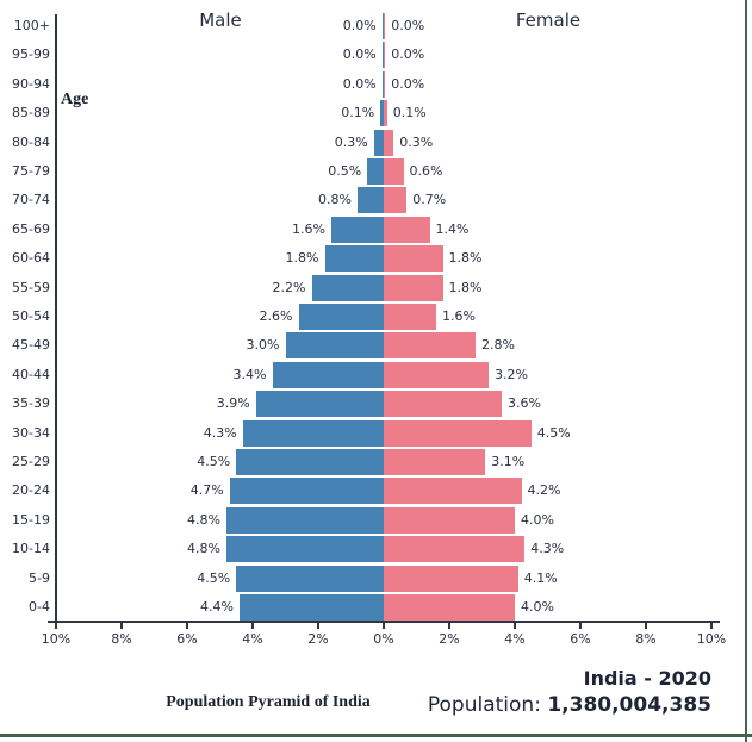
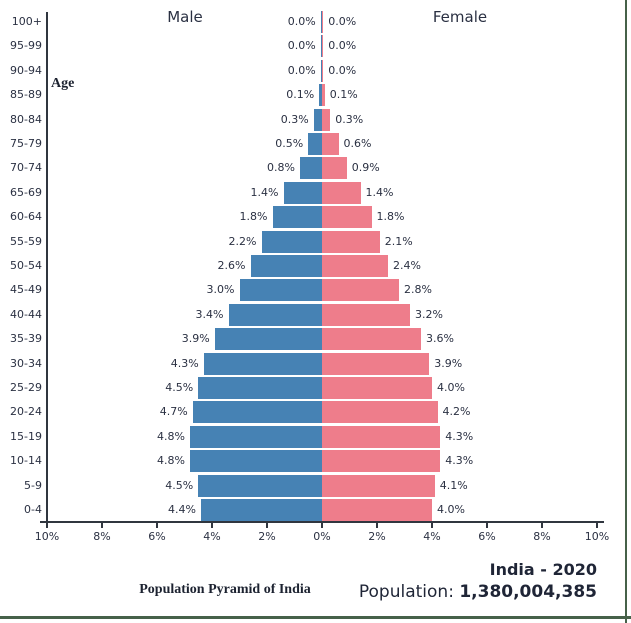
Female/70-74: 0.7% -> 0.9%
Male/65-69: 1.6% -> 1.4%
Female/55-59: 1.8% -> 2.1%
Female/50-54: 1.6% -> 2.4%
Female/30-34: 4.5% -> 3.9%
Female/25-29: 3.1% -> 4.0%
Female/15-19: 4.0% -> 4.3%
